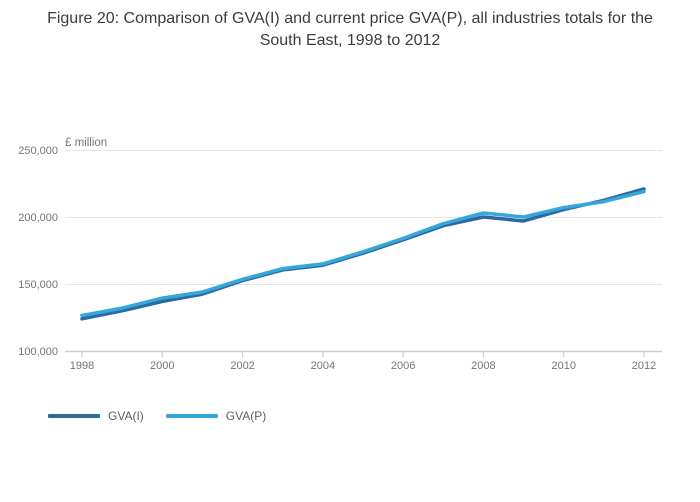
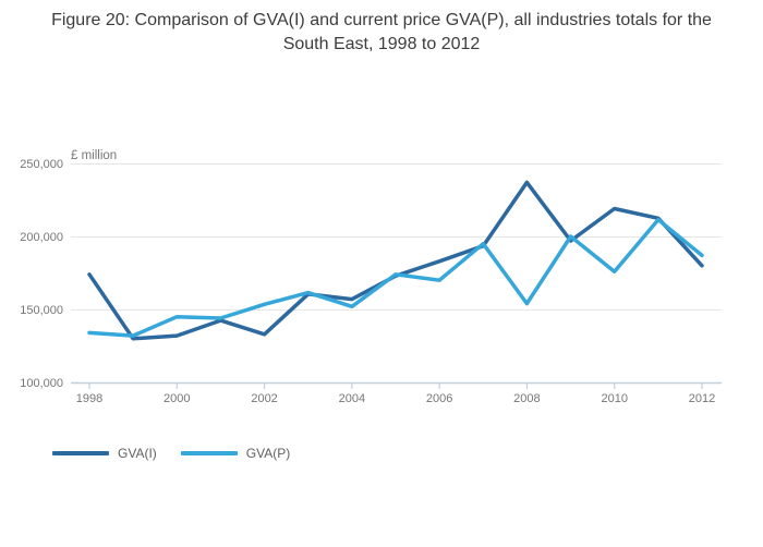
GVA(I)/1998: 124000 -> 174000
GVA(P)/1998: 126000 -> 134000
GVA(I)/2000: 137000 -> 132000
GVA(P)/2000: 140000 -> 145000
GVA(I)/2002: 152000 -> 133000
GVA(I)/2004: 164000 -> 157000
GVA(P)/2004: 165000 -> 152000
GVA(P)/2006: 184000 -> 170000
GVA(I)/2008: 200000 -> 237000
GVA(P)/2008: 203000 -> 154000
GVA(I)/2010: 206000 -> 219000
GVA(P)/2010: 207000 -> 176000
GVA(I)/2012: 221000 -> 180000
GVA(P)/2012: 219000 -> 187000
